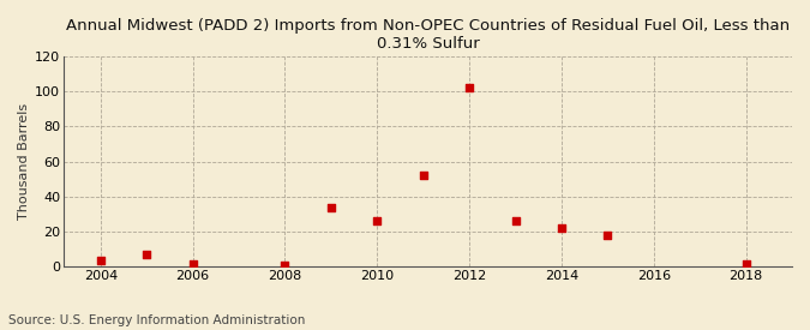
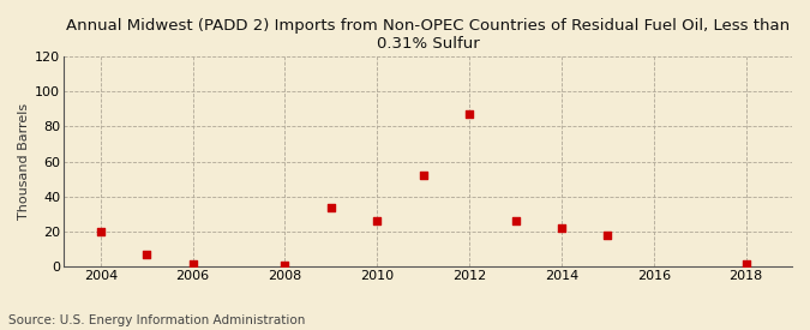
2004: 4 -> 20
2012: 102 -> 87
